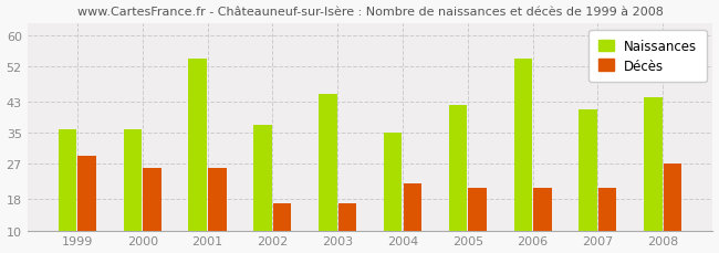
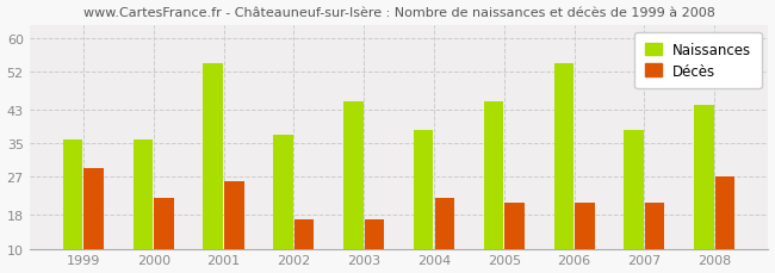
Décès/2000: 26 -> 22
Naissances/2004: 35 -> 38
Naissances/2005: 42 -> 45
Naissances/2007: 41 -> 38
